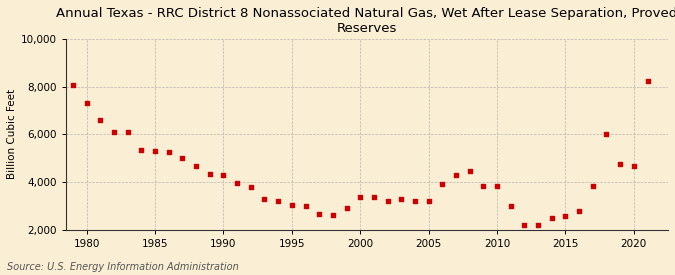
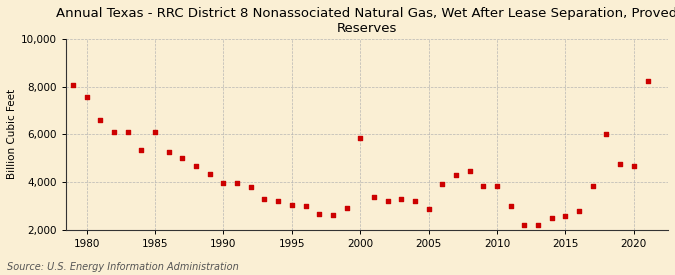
1980: 7,300 -> 7,550
1985: 5,300 -> 6,100
1990: 4,300 -> 3,950
2000: 3,380 -> 5,850
2005: 3,220 -> 2,850
